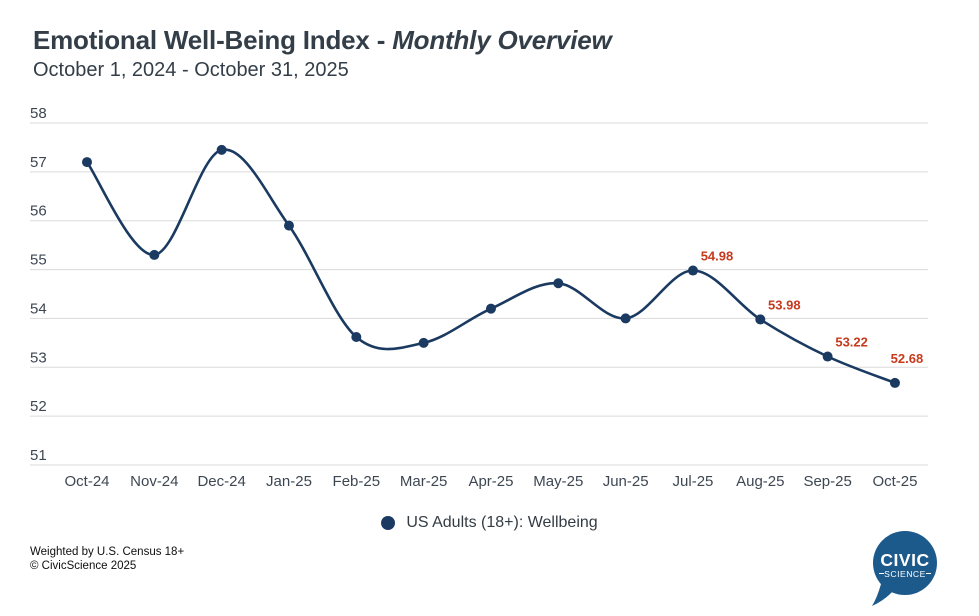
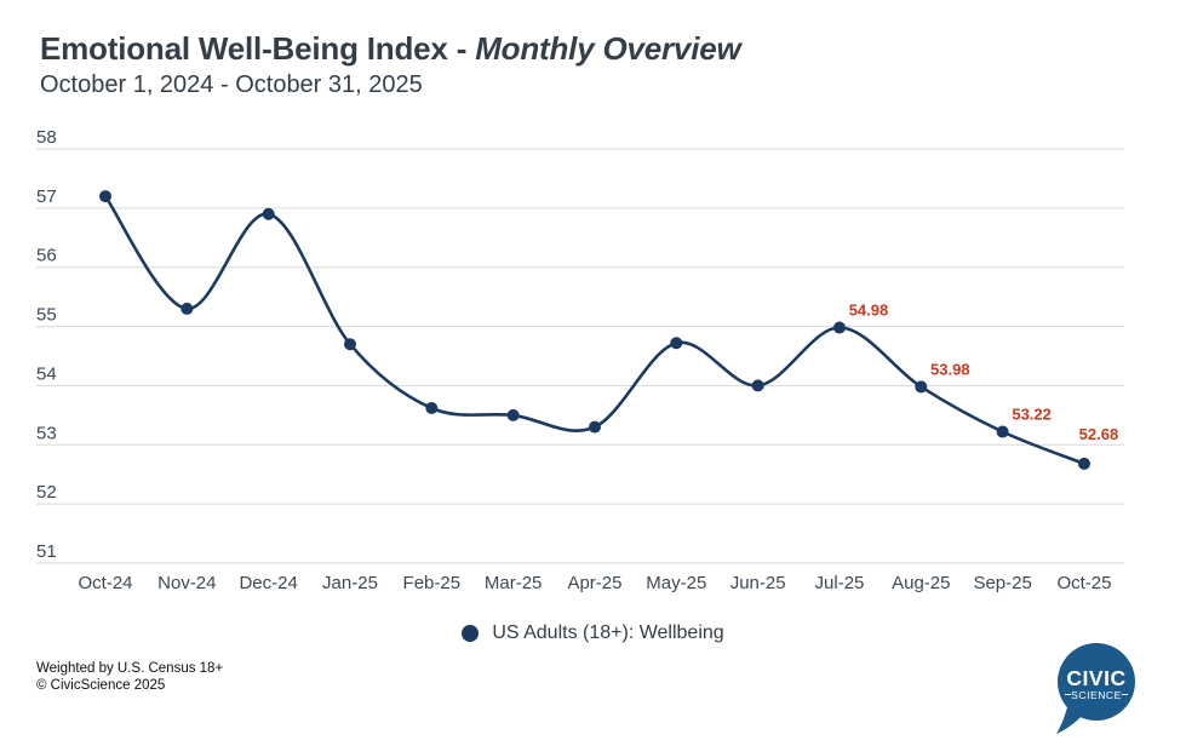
Dec-24: 57.5 -> 56.9
Jan-25: 55.9 -> 54.7
Apr-25: 54.2 -> 53.3
